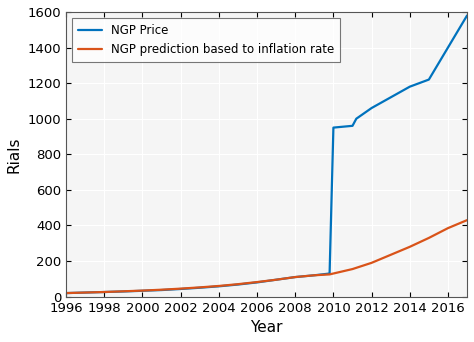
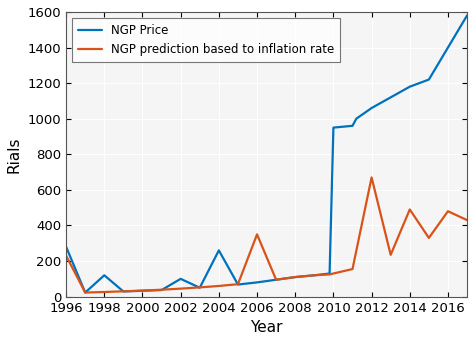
NGP Price/1996: 20 -> 280
NGP prediction based to inflation rate/1996: 20 -> 230
NGP Price/1998: 30 -> 120
NGP Price/2002: 40 -> 100
NGP Price/2004: 60 -> 260
NGP prediction based to inflation rate/2006: 80 -> 350
NGP prediction based to inflation rate/2012: 190 -> 670
NGP prediction based to inflation rate/2014: 280 -> 490
NGP prediction based to inflation rate/2016: 380 -> 480
